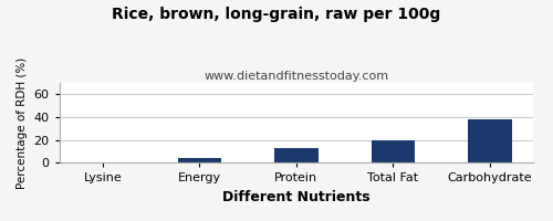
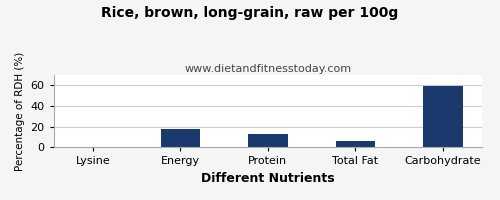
Energy: 4 -> 18
Total Fat: 20 -> 6
Carbohydrate: 38 -> 59
